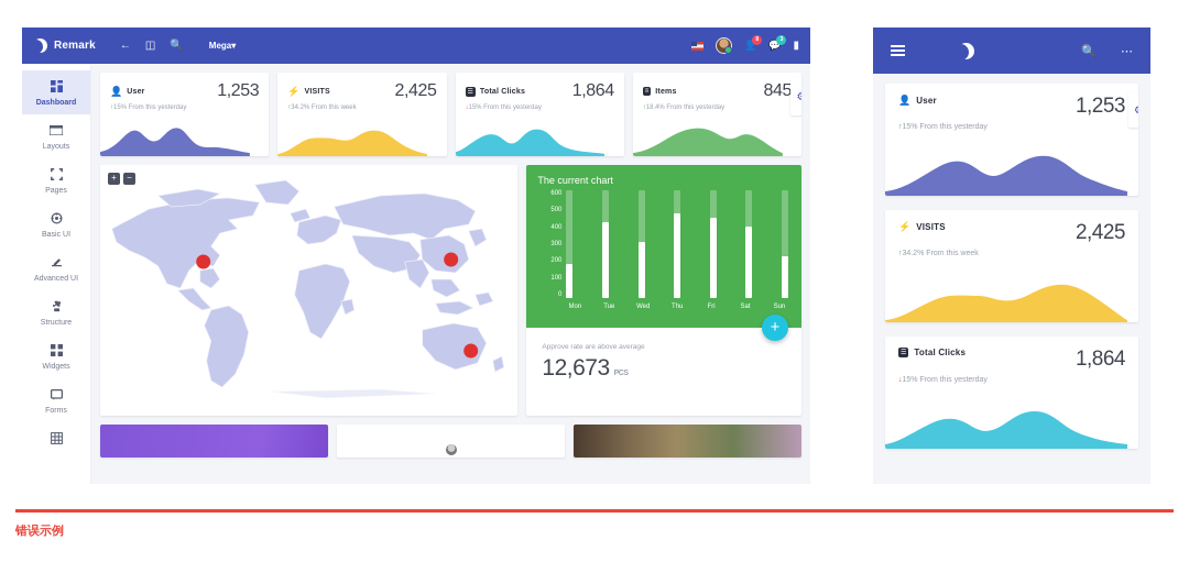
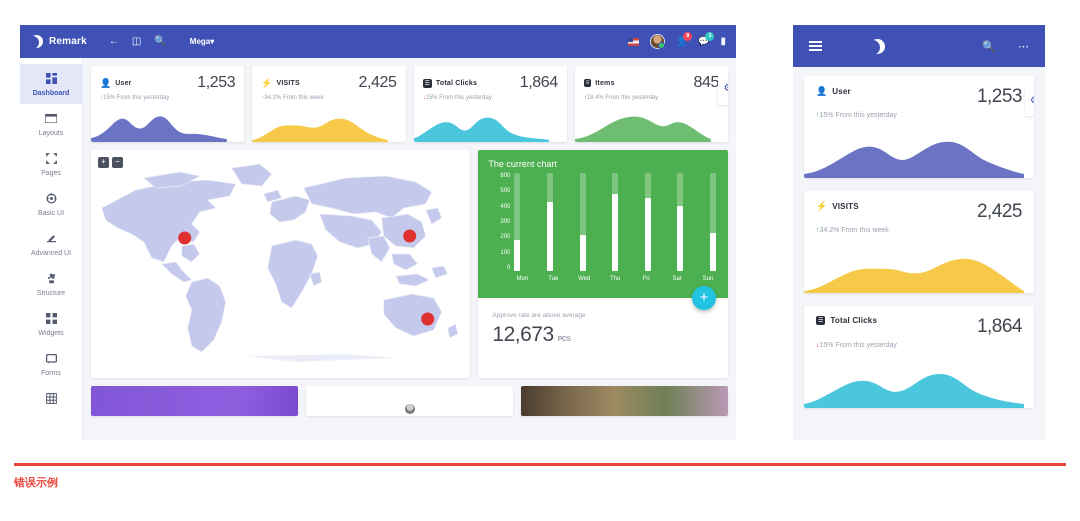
Wed: 310 -> 220
